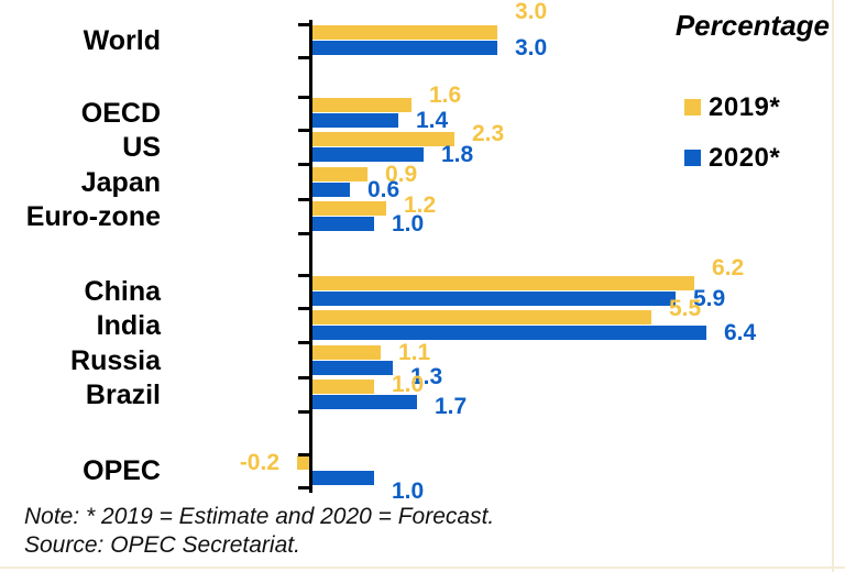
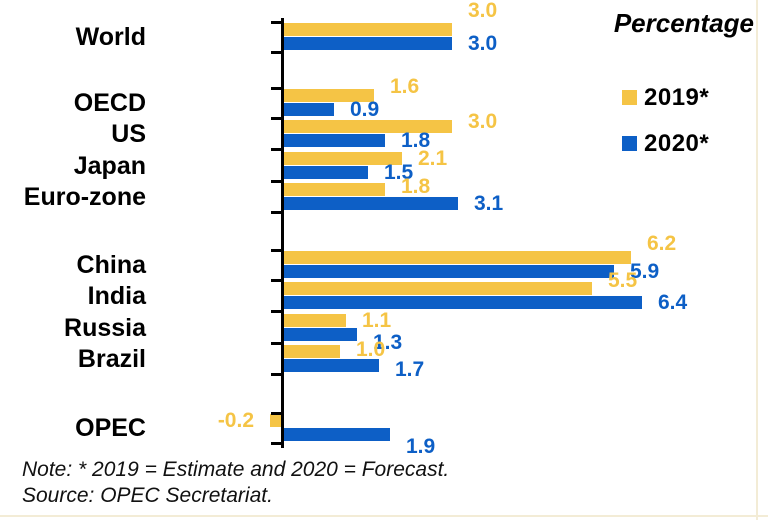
2020*/OECD: 1.4 -> 0.9
2019*/US: 2.3 -> 3.0
2019*/Japan: 0.9 -> 2.1
2020*/Japan: 0.6 -> 1.5
2019*/Euro-zone: 1.2 -> 1.8
2020*/Euro-zone: 1.0 -> 3.1
2020*/OPEC: 1.0 -> 1.9
